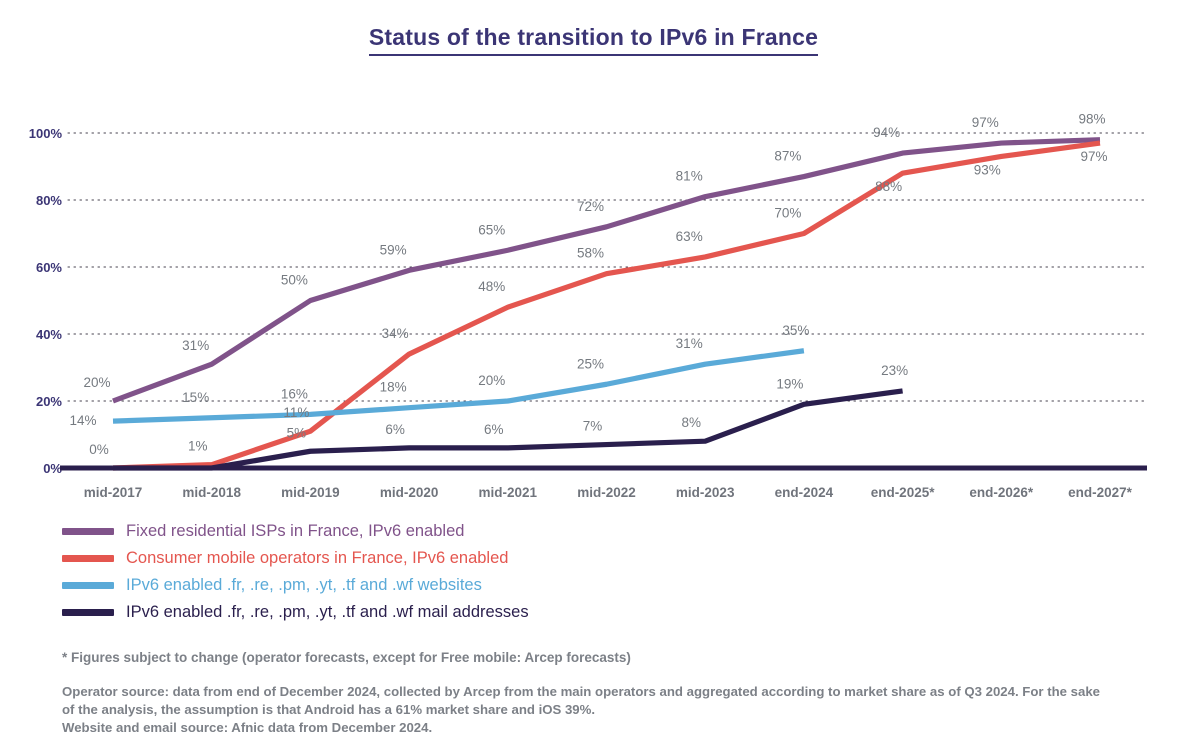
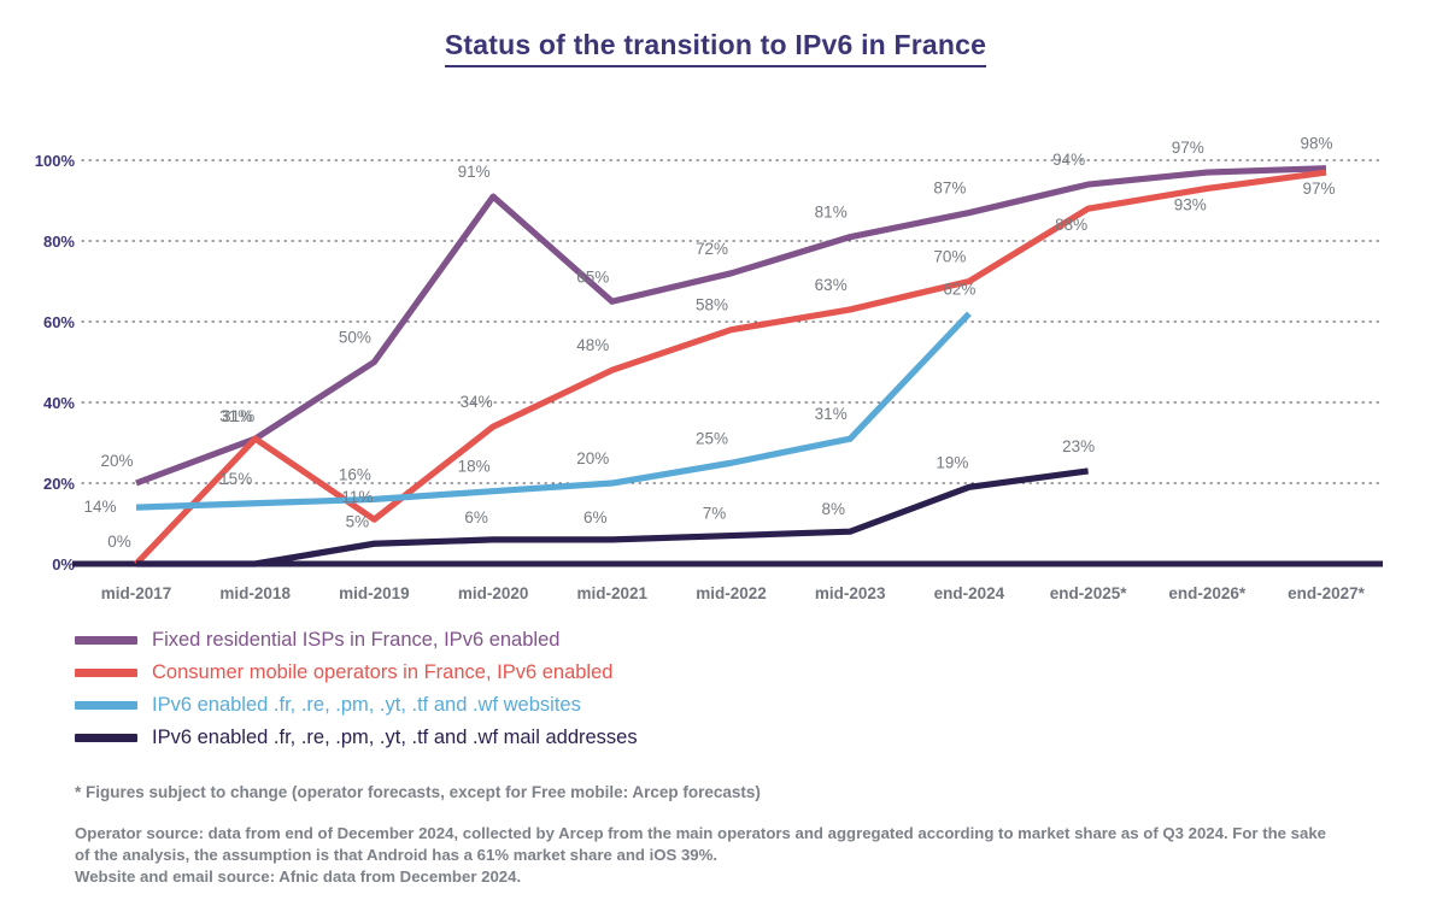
Consumer mobile operators in France, IPv6 enabled/mid-2018: 1% -> 31%
Fixed residential ISPs in France, IPv6 enabled/mid-2020: 59% -> 91%
IPv6 enabled .fr, .re, .pm, .yt, .tf and .wf websites/end-2024: 35% -> 62%
